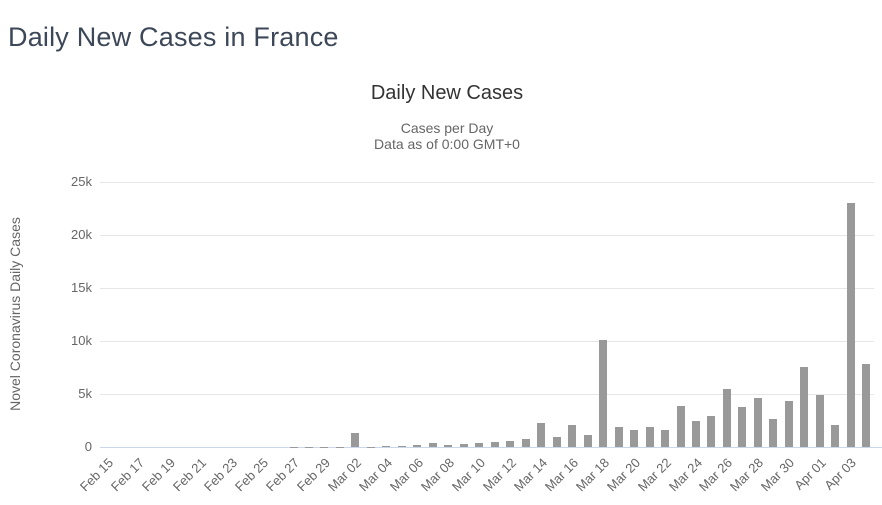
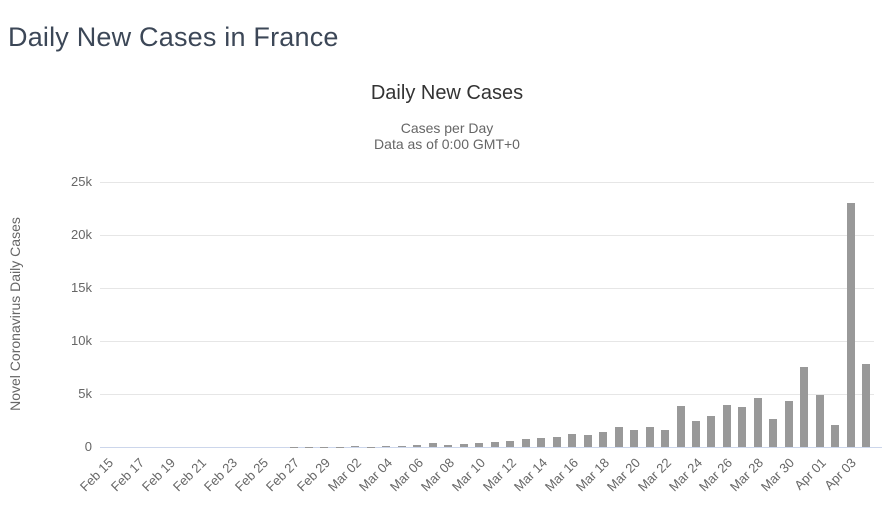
Mar 02: 1.3k -> 0.1k
Mar 14: 2.3k -> 0.8k
Mar 16: 2.1k -> 1.2k
Mar 18: 10.1k -> 1.4k
Mar 26: 5.5k -> 3.9k
